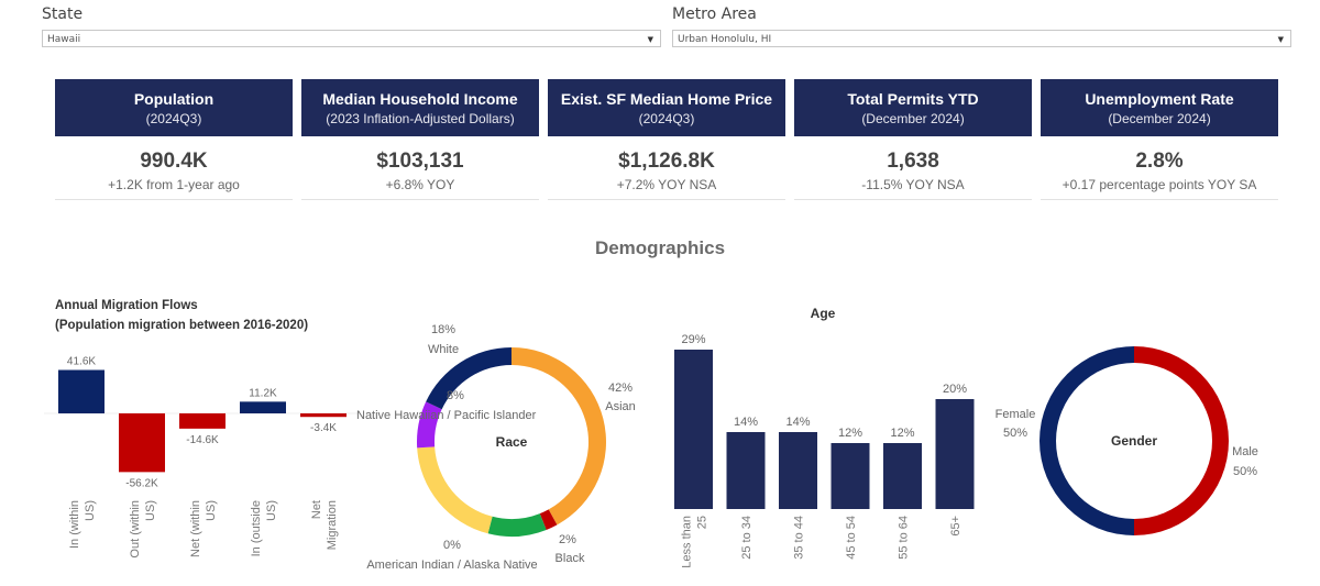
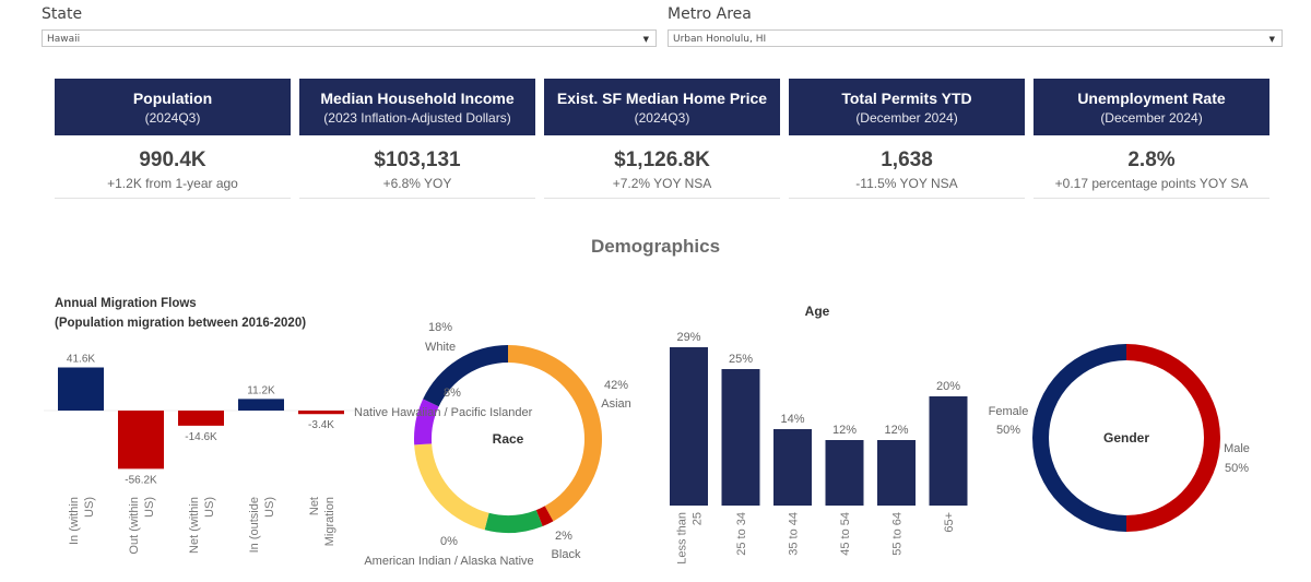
Age/25 to 34: 14% -> 25%
